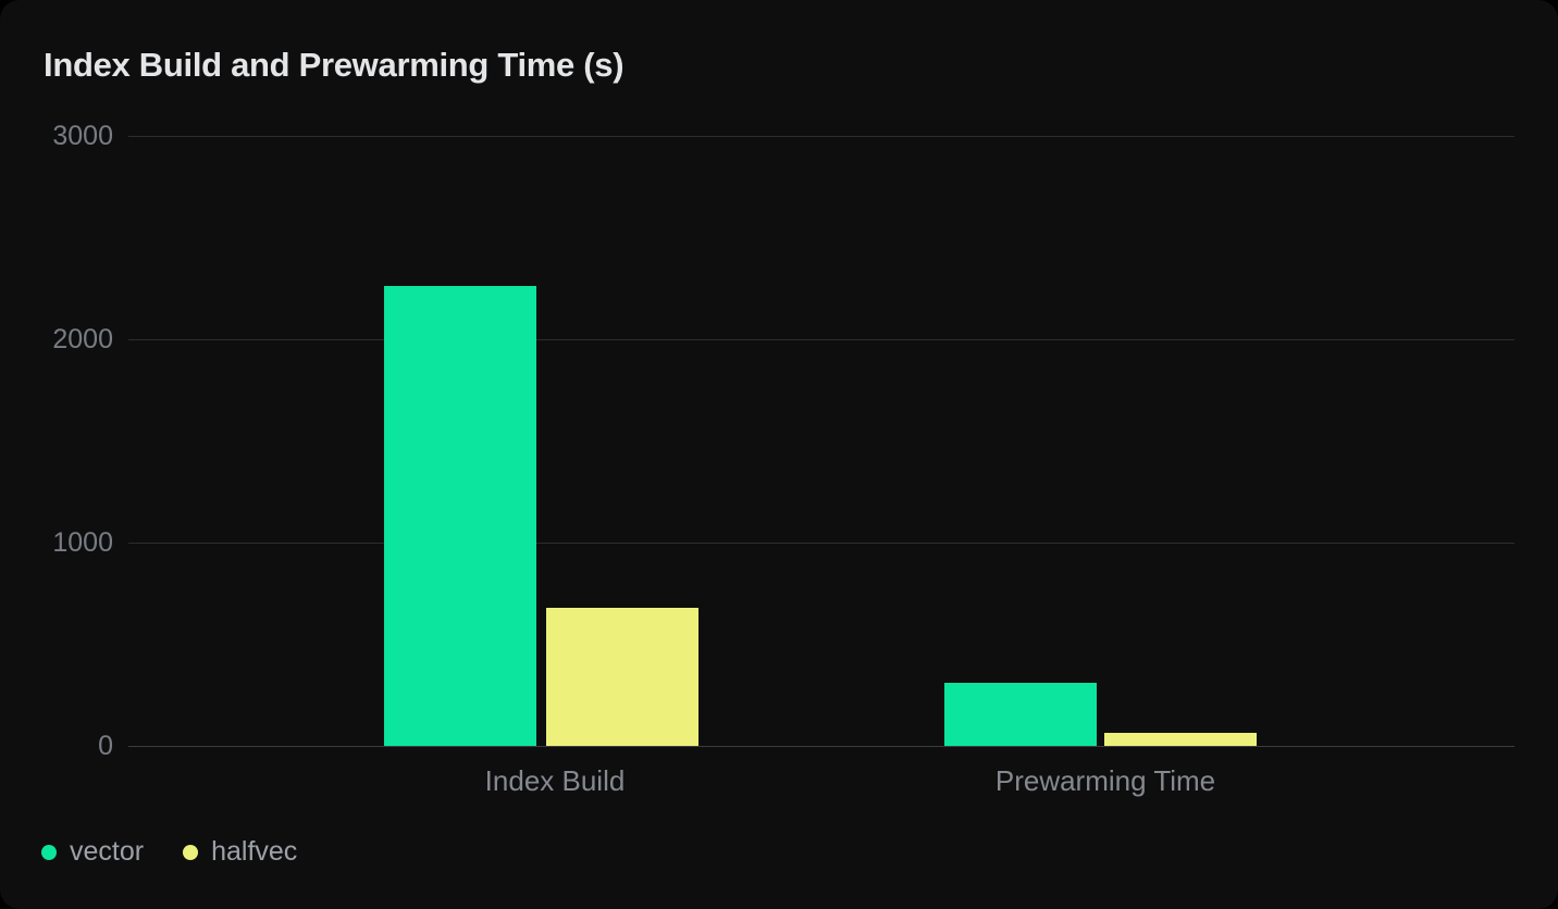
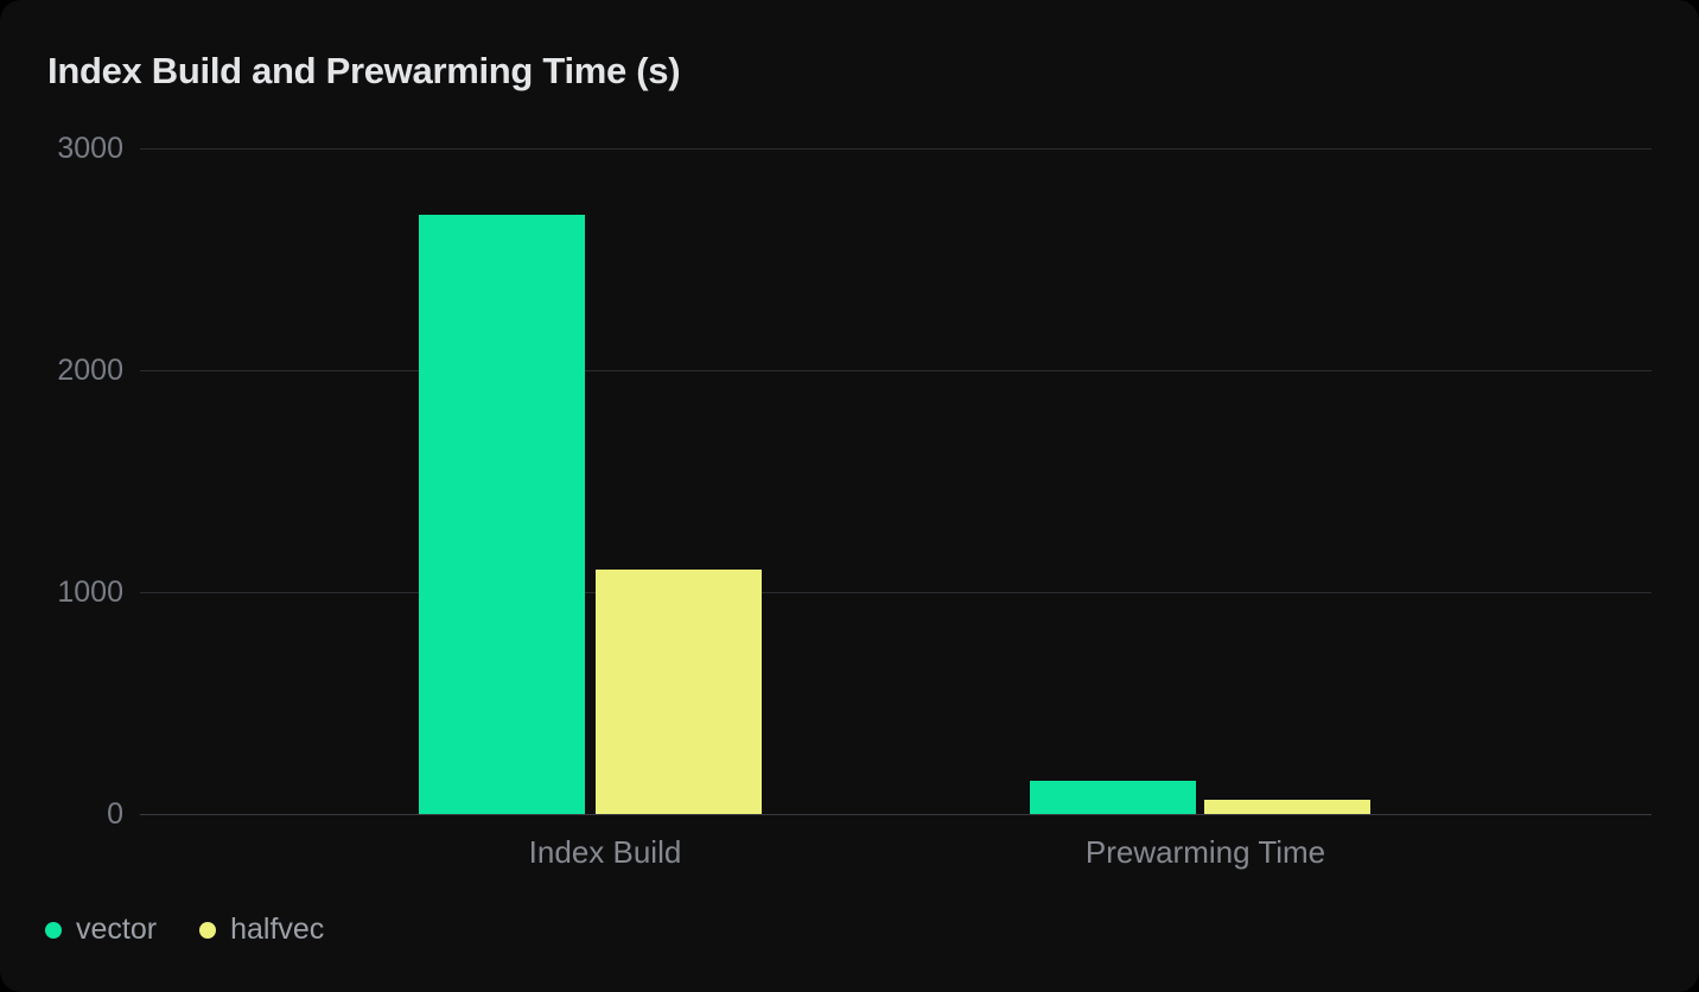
vector/Index Build: 2260 -> 2700
halfvec/Index Build: 680 -> 1100
vector/Prewarming Time: 310 -> 150
